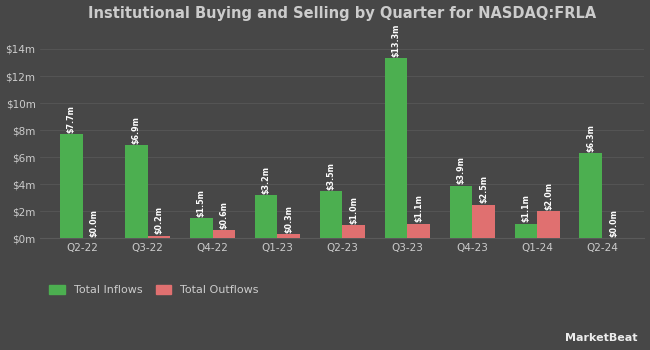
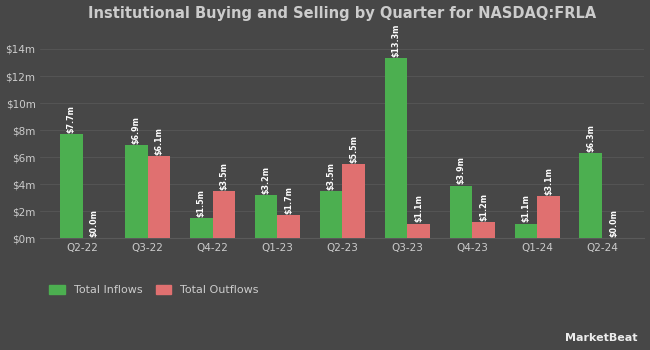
Total Outflows/Q3-22: $0.2m -> $6.1m
Total Outflows/Q4-22: $0.6m -> $3.5m
Total Outflows/Q1-23: $0.3m -> $1.7m
Total Outflows/Q2-23: $1.0m -> $5.5m
Total Outflows/Q4-23: $2.5m -> $1.2m
Total Outflows/Q1-24: $2.0m -> $3.1m
